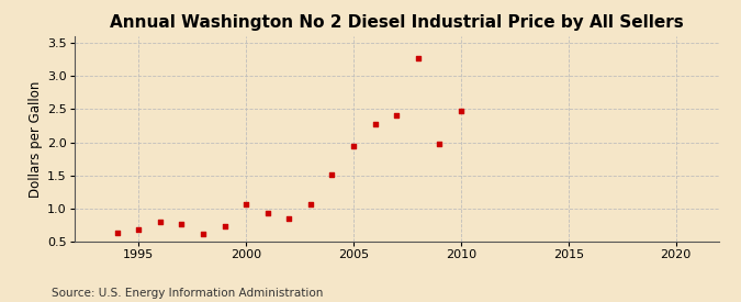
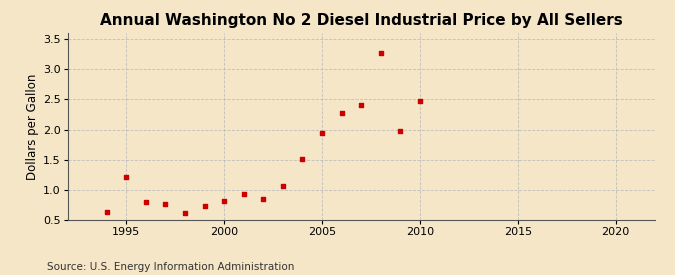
1995: 0.68 -> 1.22
2000: 1.06 -> 0.82
